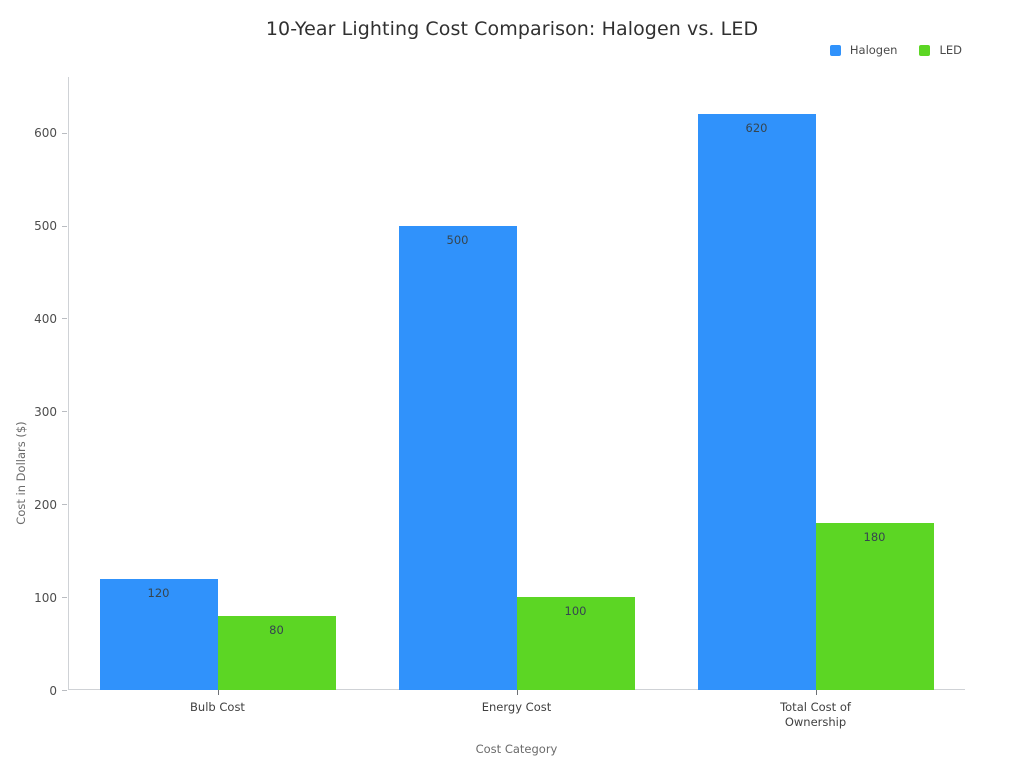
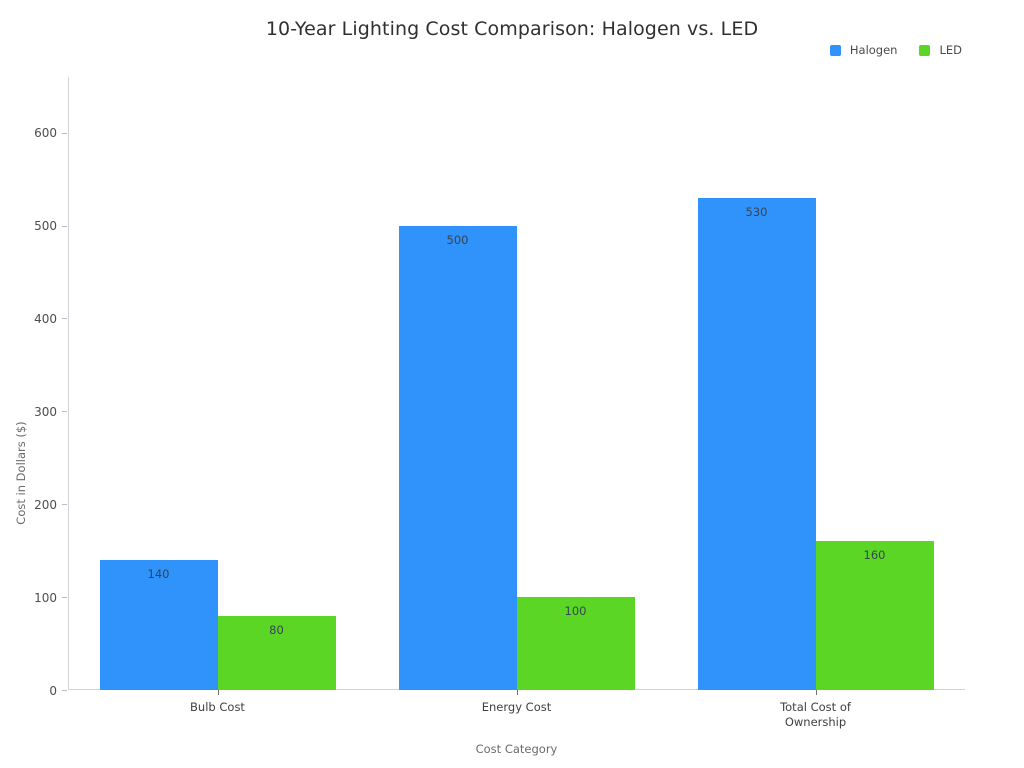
Halogen/Bulb Cost: 120 -> 140
Halogen/Total Cost of Ownership: 620 -> 530
LED/Total Cost of Ownership: 180 -> 160
